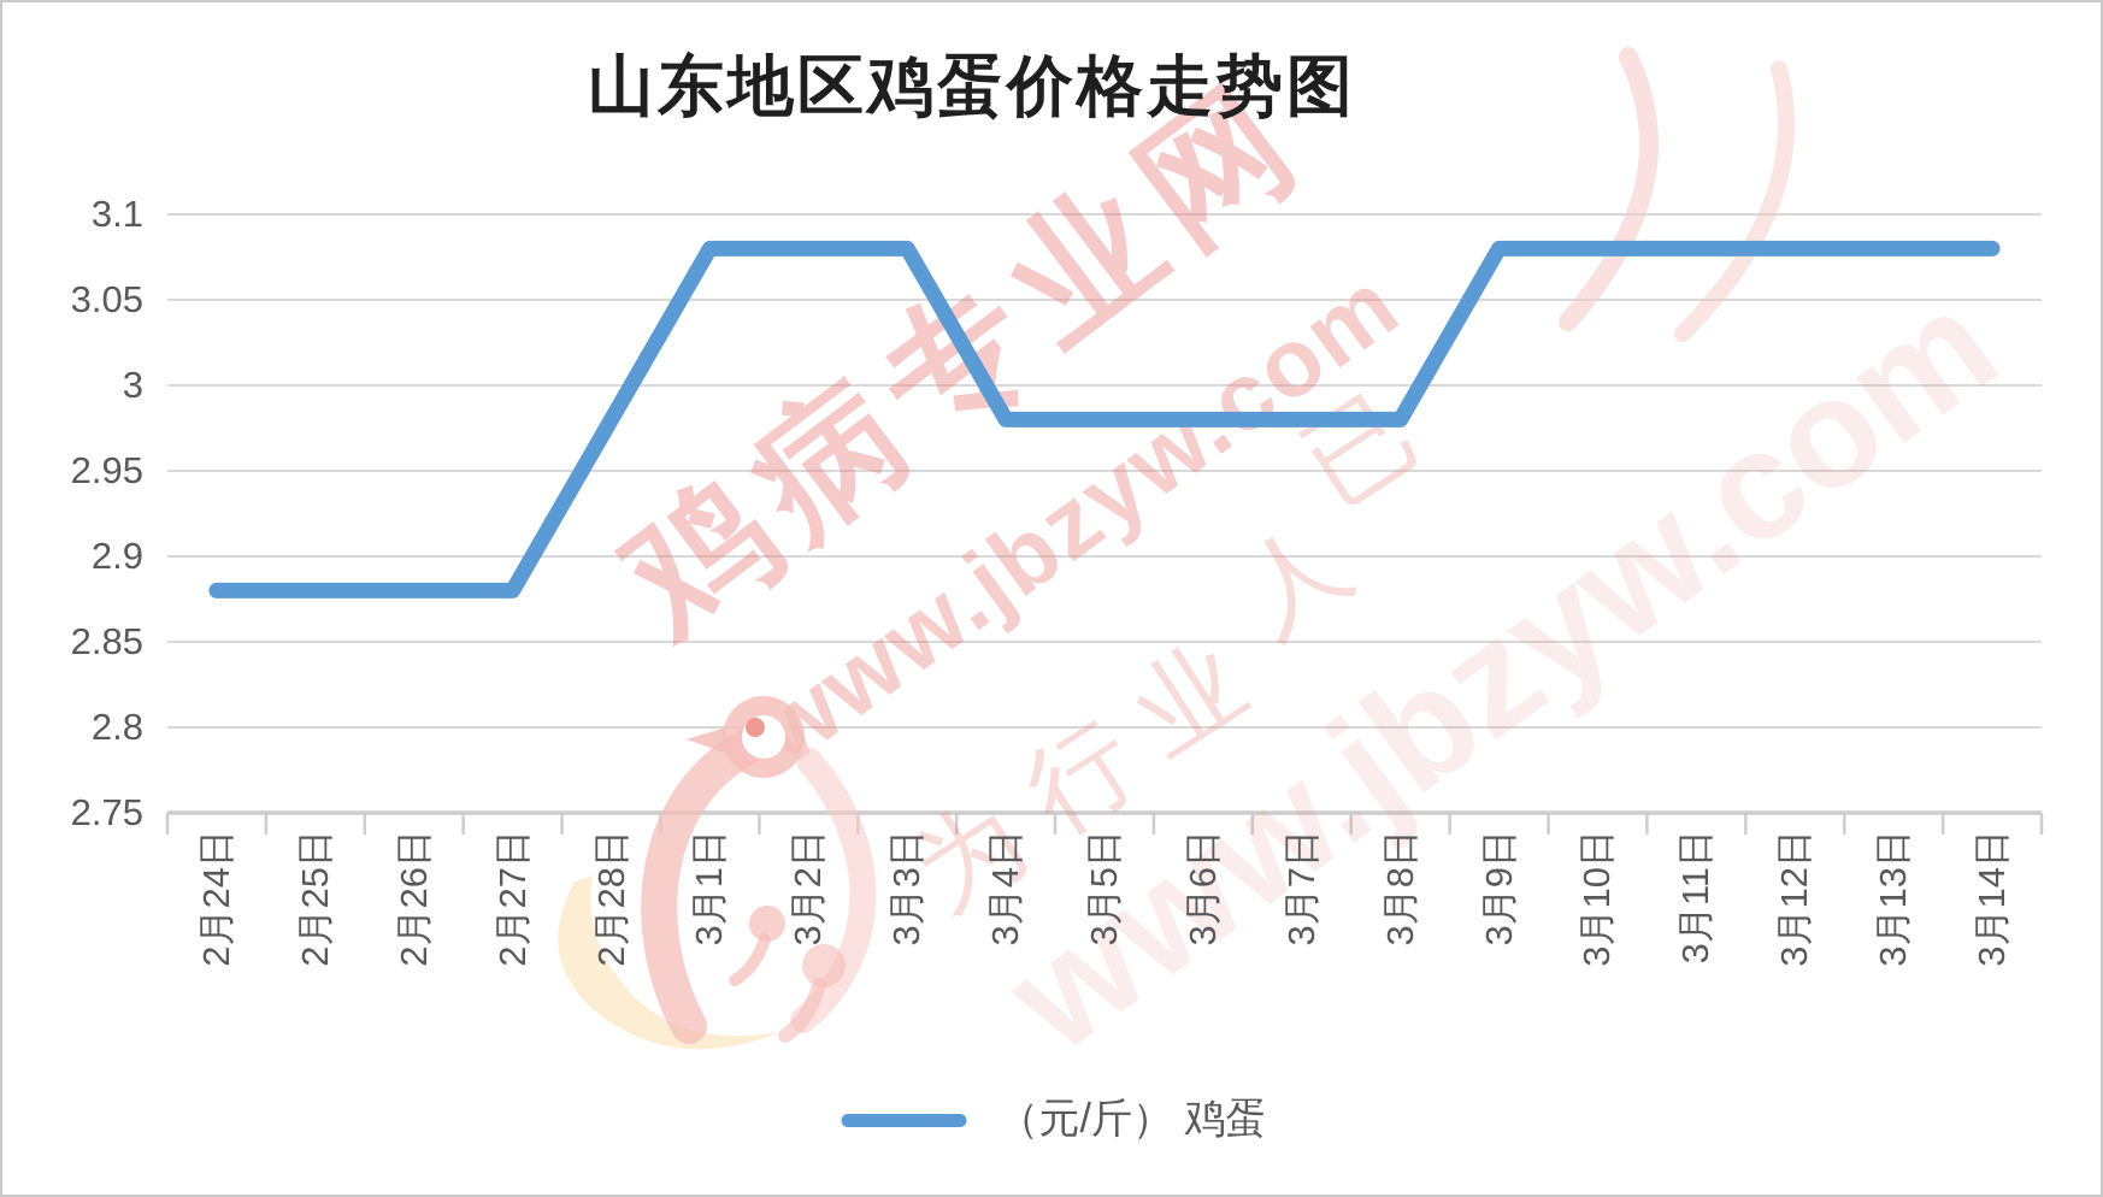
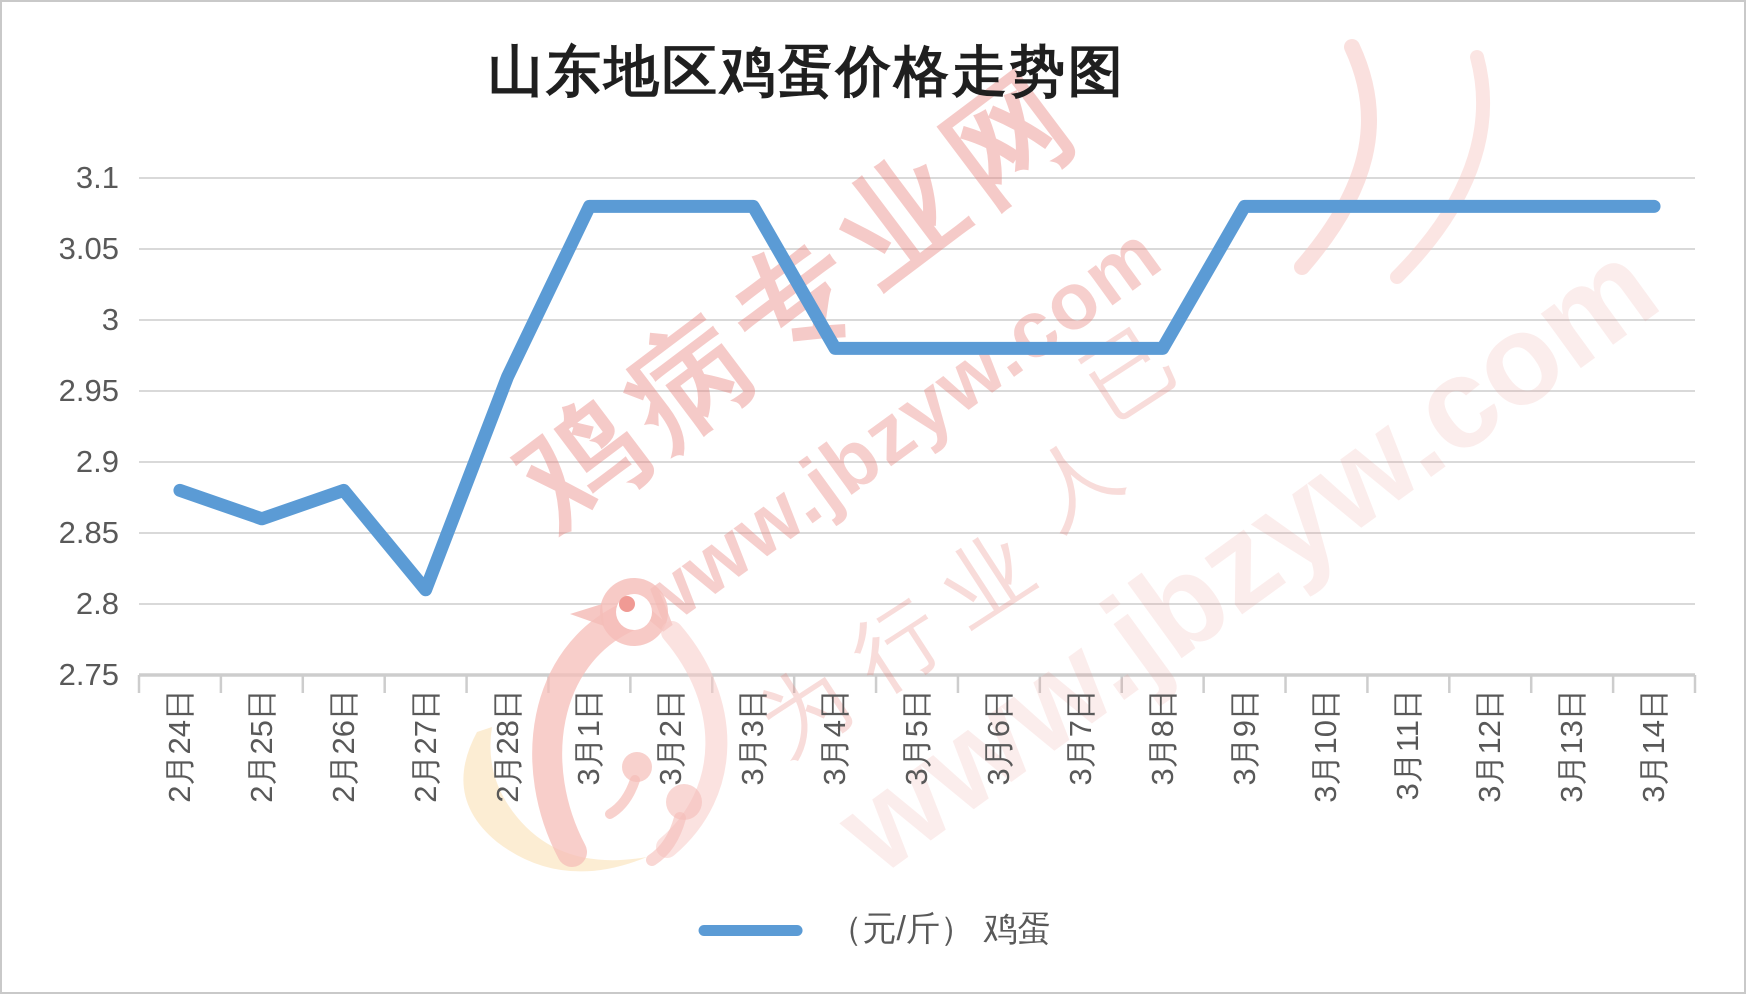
2月25日: 2.88 -> 2.86
2月27日: 2.88 -> 2.81
2月28日: 2.98 -> 2.96
